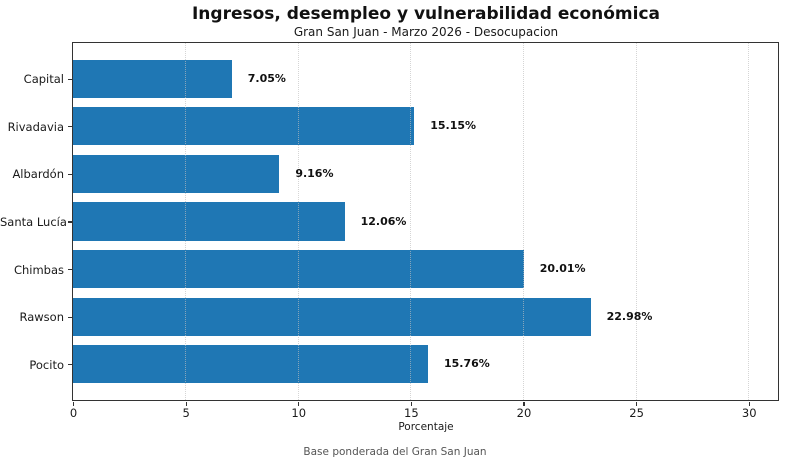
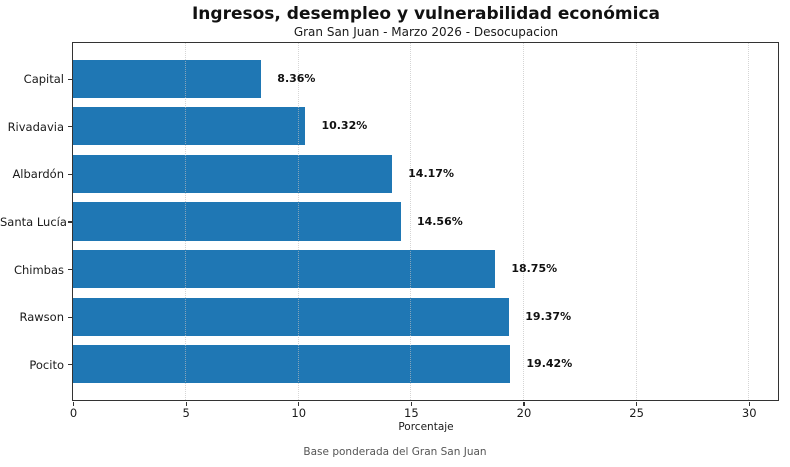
Capital: 7.05% -> 8.36%
Rivadavia: 15.15% -> 10.32%
Albardón: 9.16% -> 14.17%
Santa Lucía: 12.06% -> 14.56%
Chimbas: 20.01% -> 18.75%
Rawson: 22.98% -> 19.37%
Pocito: 15.76% -> 19.42%
